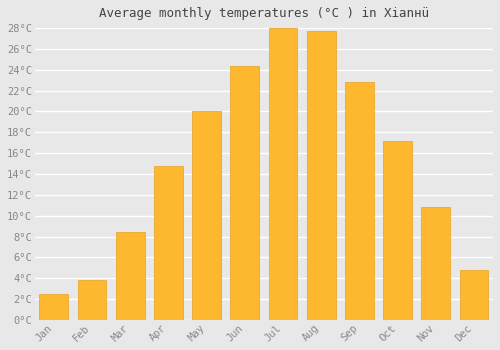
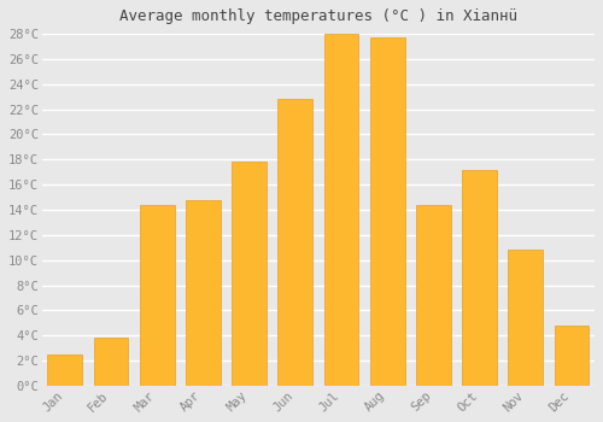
Mar: 8.4°C -> 14.4°C
May: 20.0°C -> 17.8°C
Jun: 24.4°C -> 22.8°C
Sep: 22.8°C -> 14.4°C
